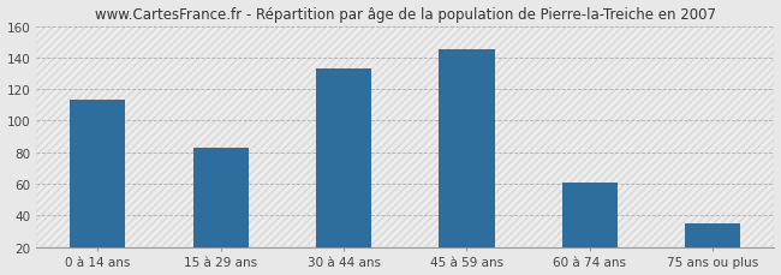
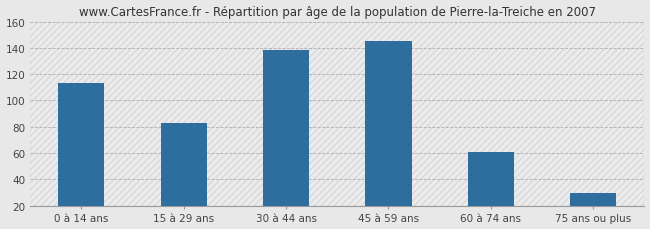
30 à 44 ans: 133 -> 138
75 ans ou plus: 35 -> 30
